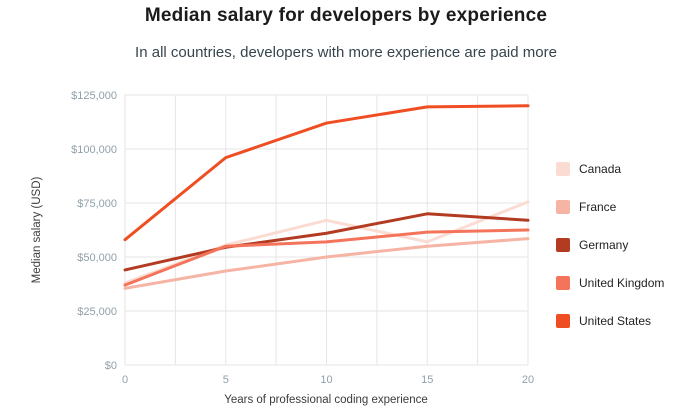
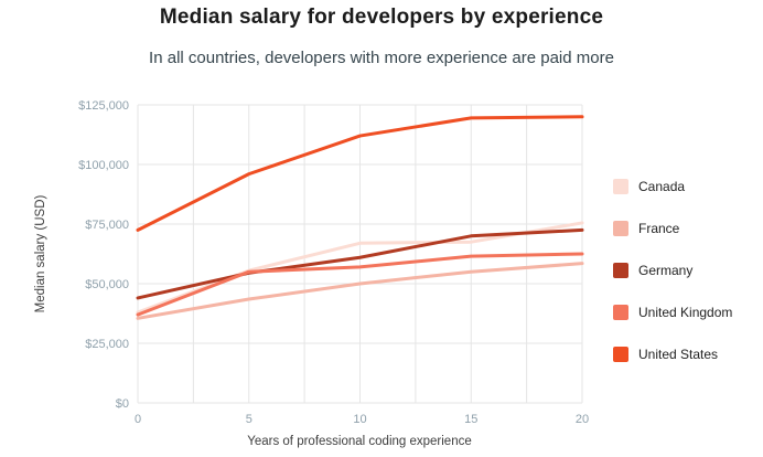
United States/0: $58000 -> $72000
Canada/15: $57000 -> $68000
Germany/20: $67000 -> $72000
